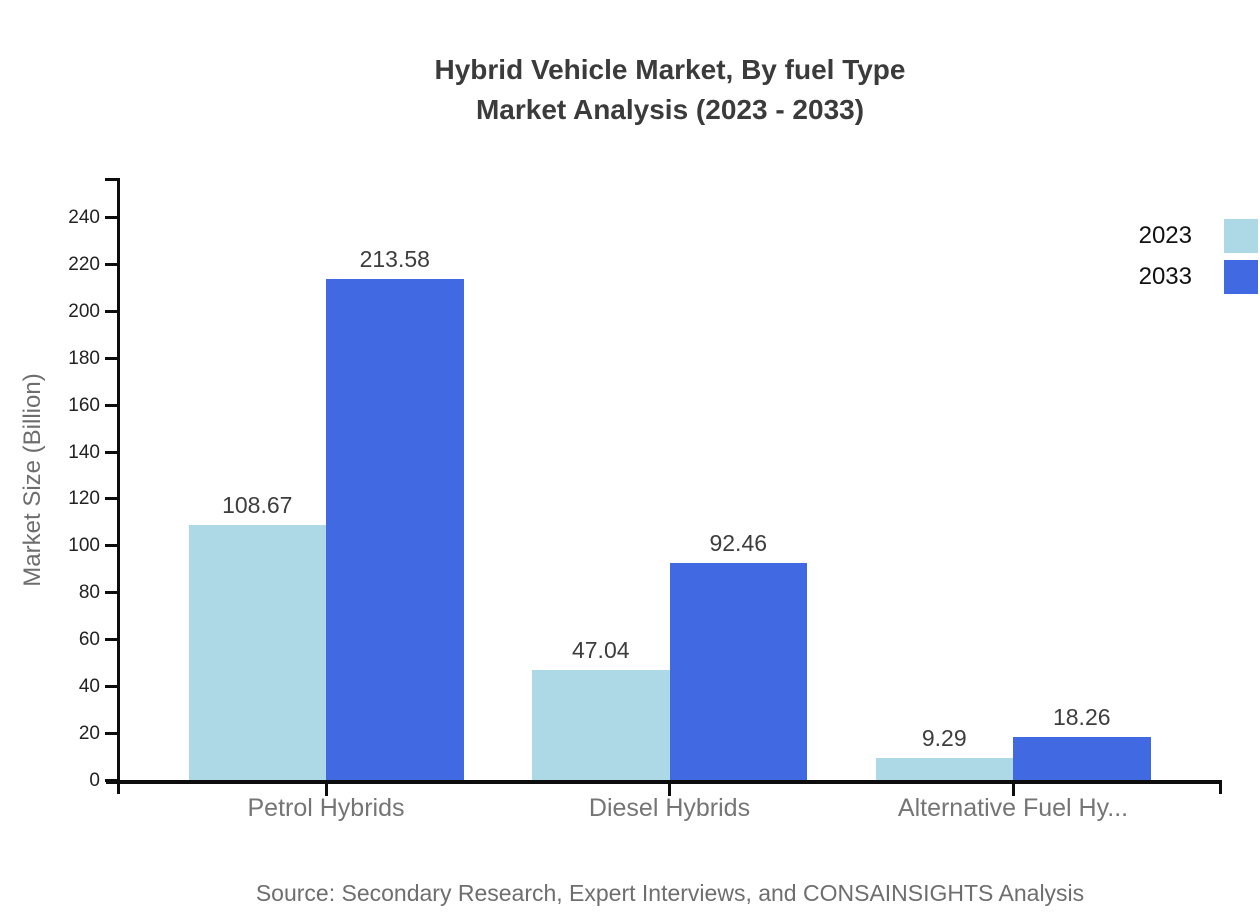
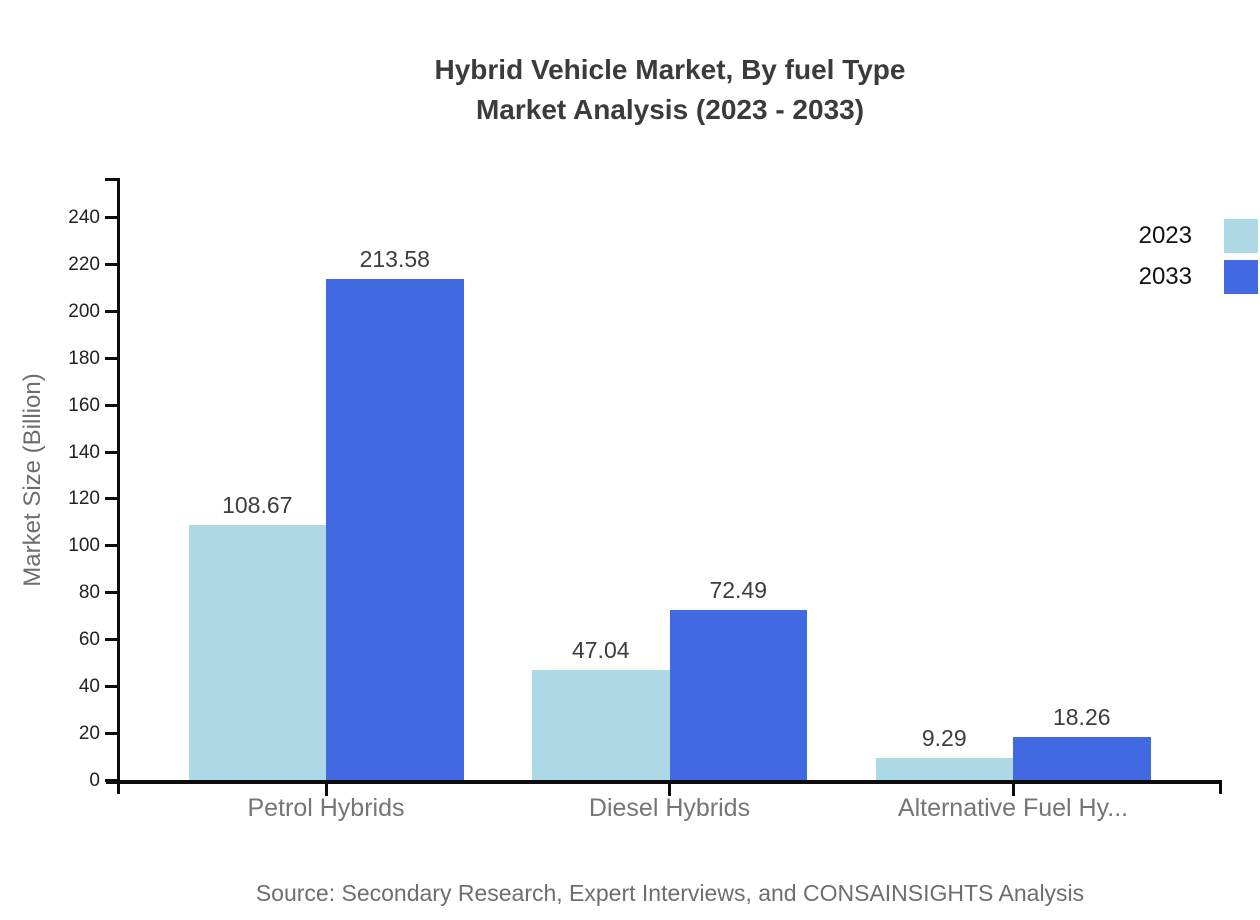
2033/Diesel Hybrids: 92.46 -> 72.49
